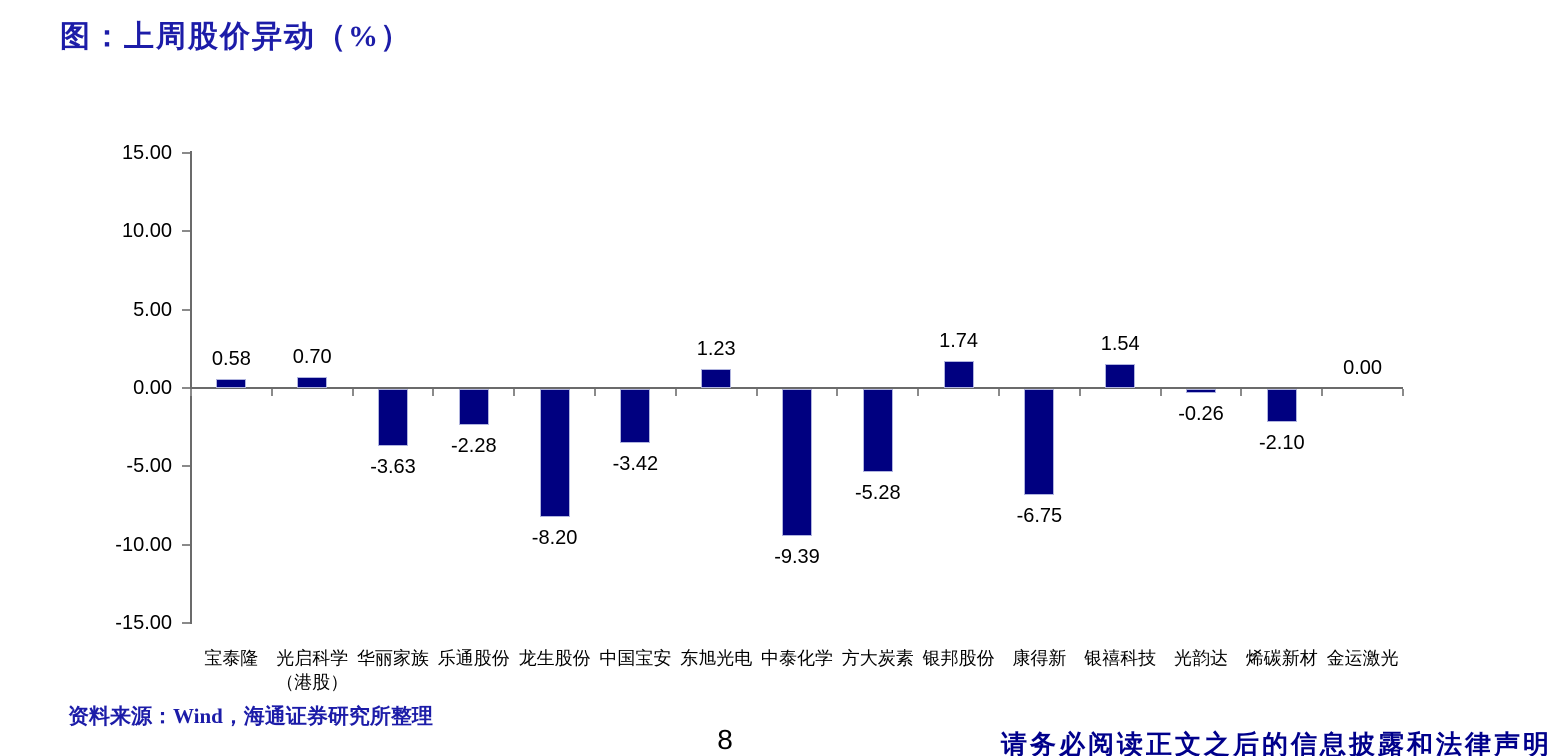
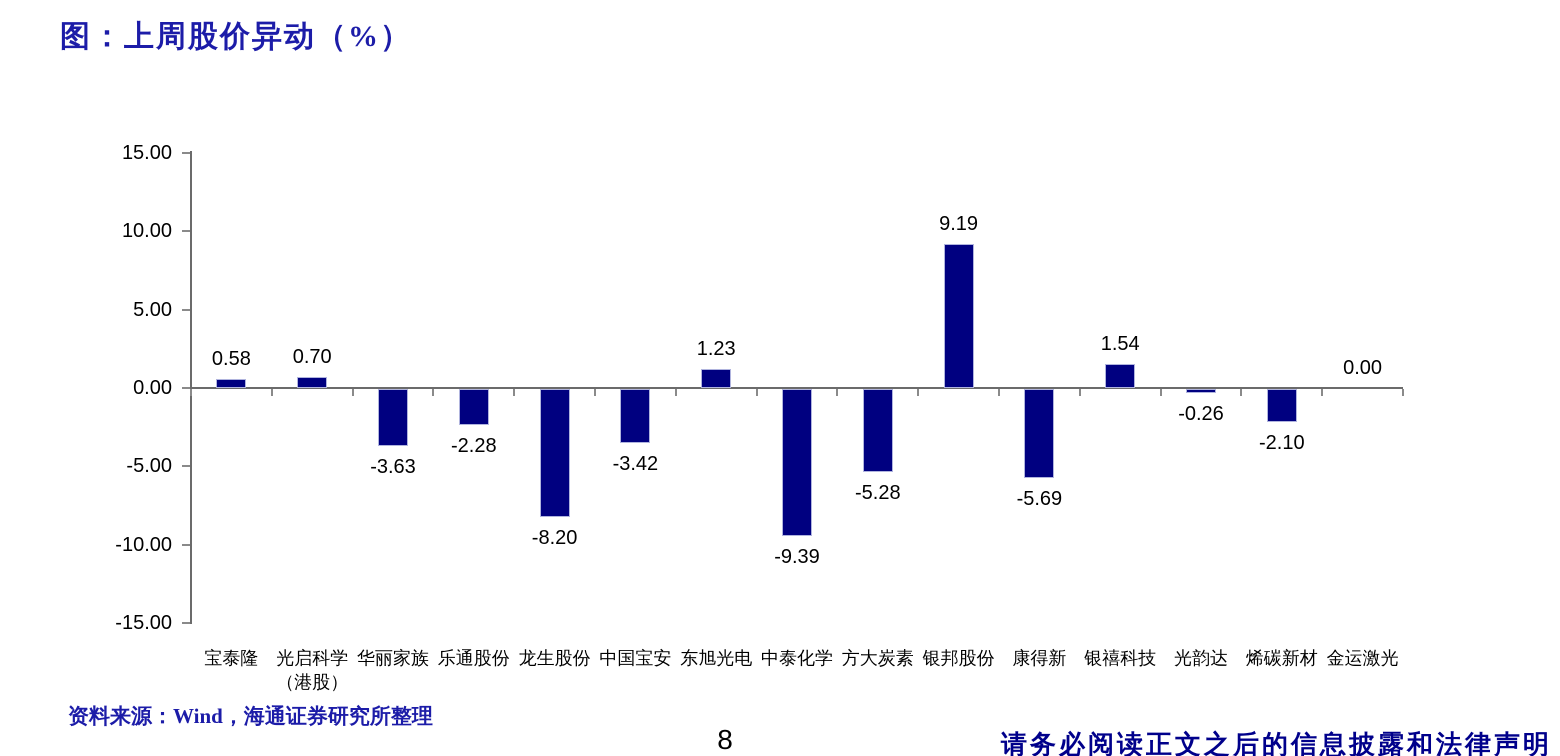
银邦股份: 1.74 -> 9.19
康得新: -6.75 -> -5.69
